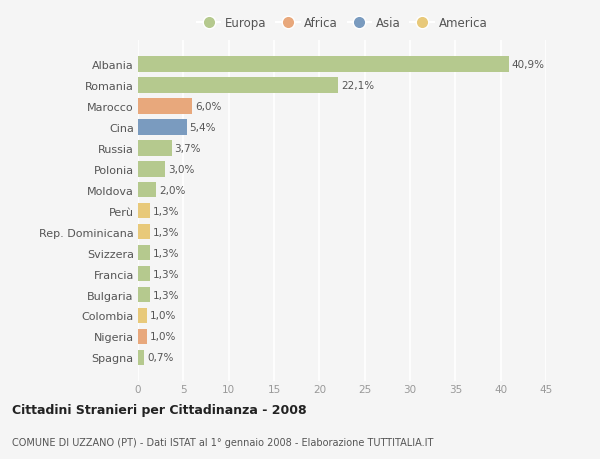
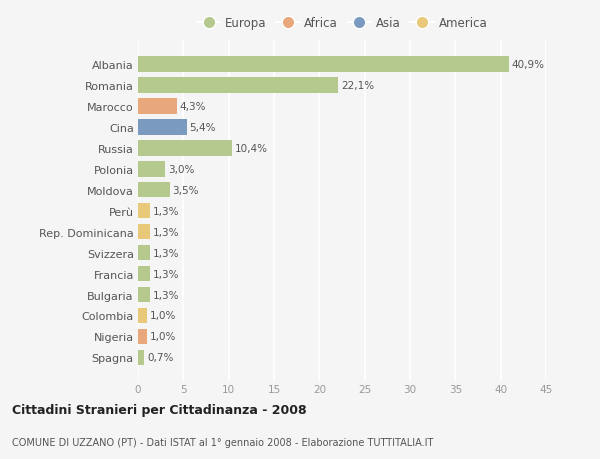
Marocco: 6,0% -> 4,3%
Russia: 3,7% -> 10,4%
Moldova: 2,0% -> 3,5%
